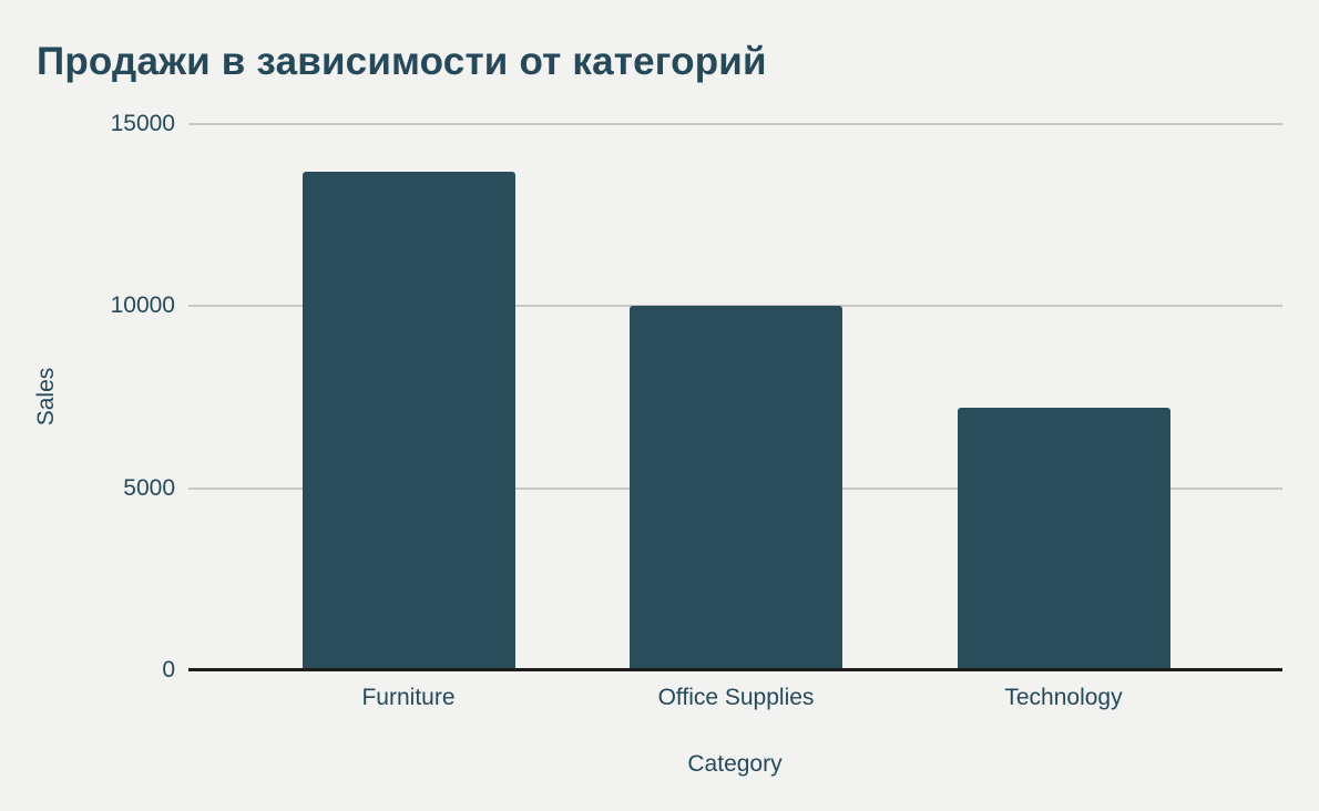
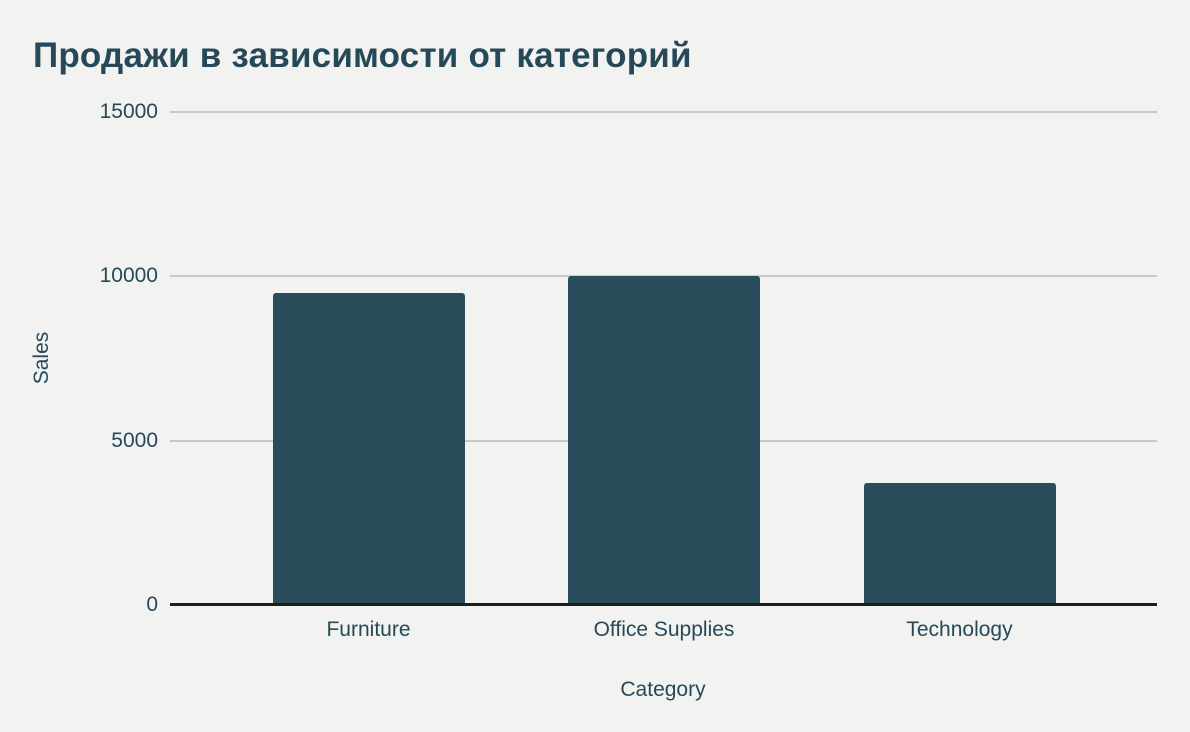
Furniture: 13700 -> 9500
Technology: 7200 -> 3700
